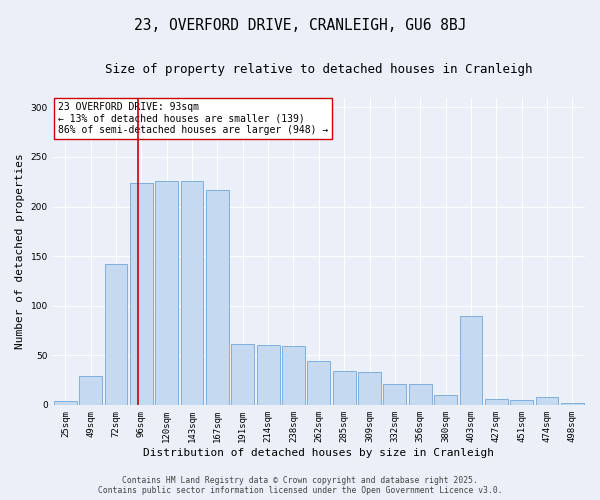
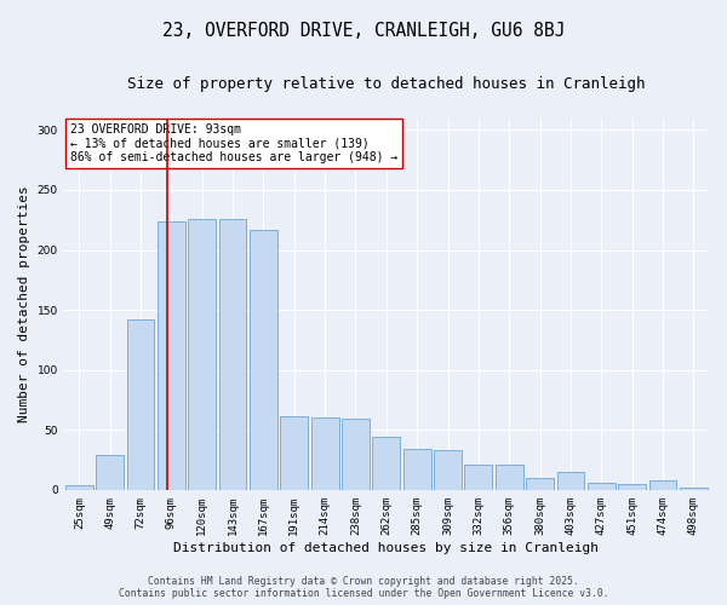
403sqm: 90 -> 15
